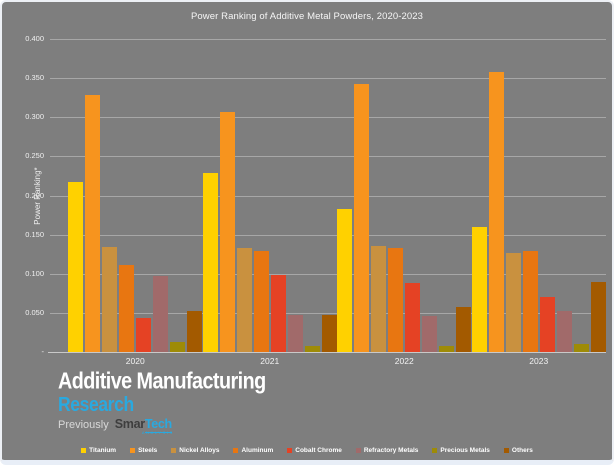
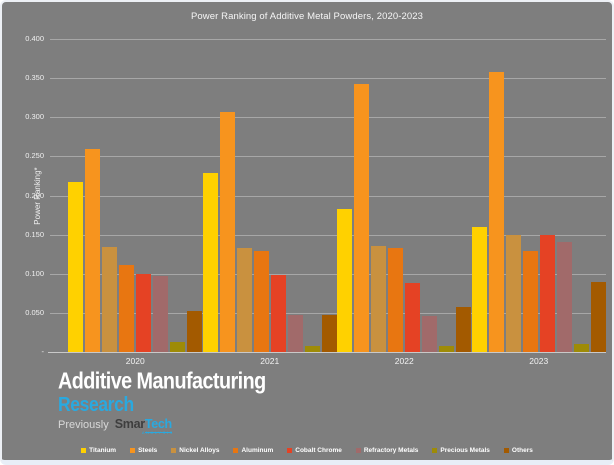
Steels/2020: 0.33 -> 0.26
Cobalt Chrome/2020: 0.04 -> 0.10
Nickel Alloys/2023: 0.13 -> 0.15
Cobalt Chrome/2023: 0.07 -> 0.15
Refractory Metals/2023: 0.05 -> 0.14
